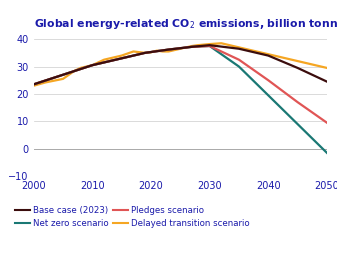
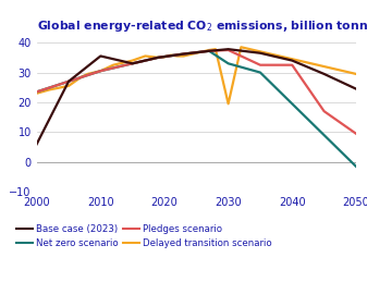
Base case (2023)/2000: 23.5 -> 6.0
Base case (2023)/2010: 30.5 -> 35.5
Net zero scenario/2030: 37.5 -> 33.0
Delayed transition scenario/2030: 38.2 -> 19.5
Pledges scenario/2040: 25.0 -> 32.5
